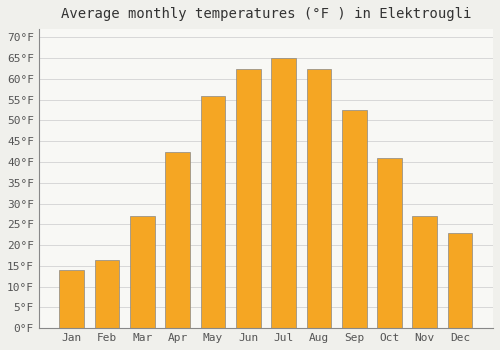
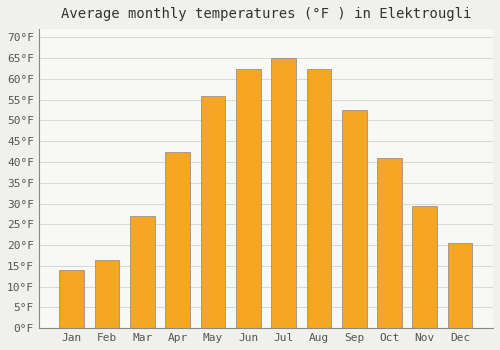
Nov: 27.0°F -> 29.5°F
Dec: 23.0°F -> 20.5°F
